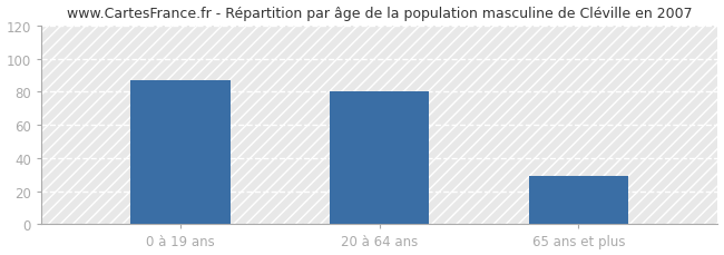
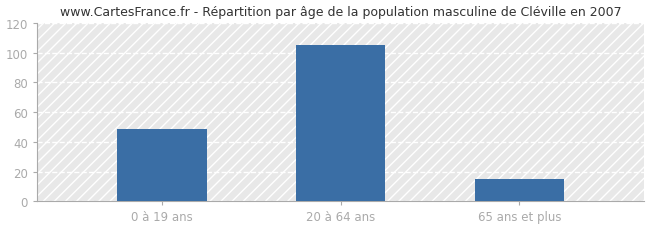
0 à 19 ans: 87 -> 49
20 à 64 ans: 80 -> 105
65 ans et plus: 29 -> 15
